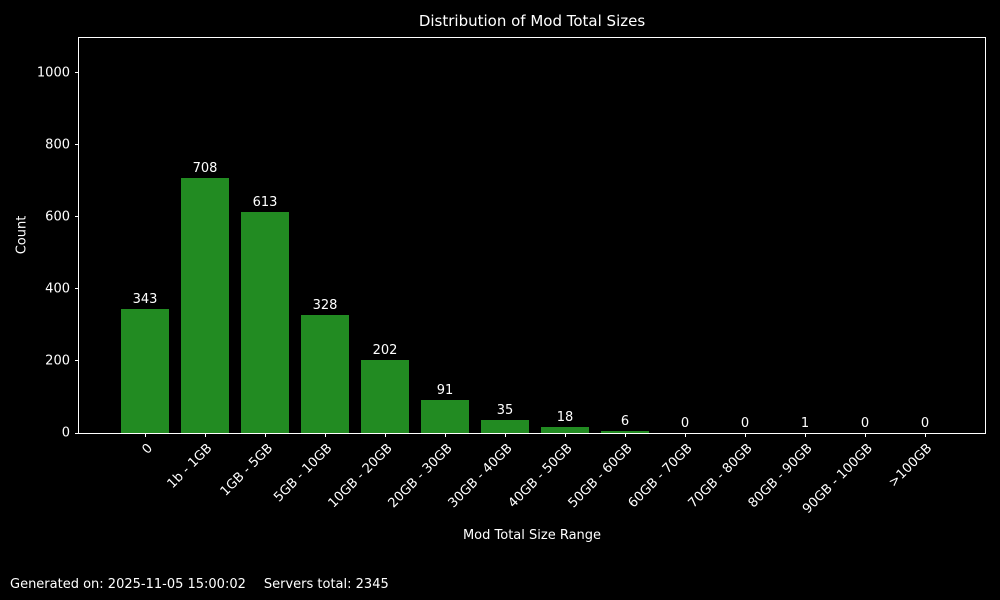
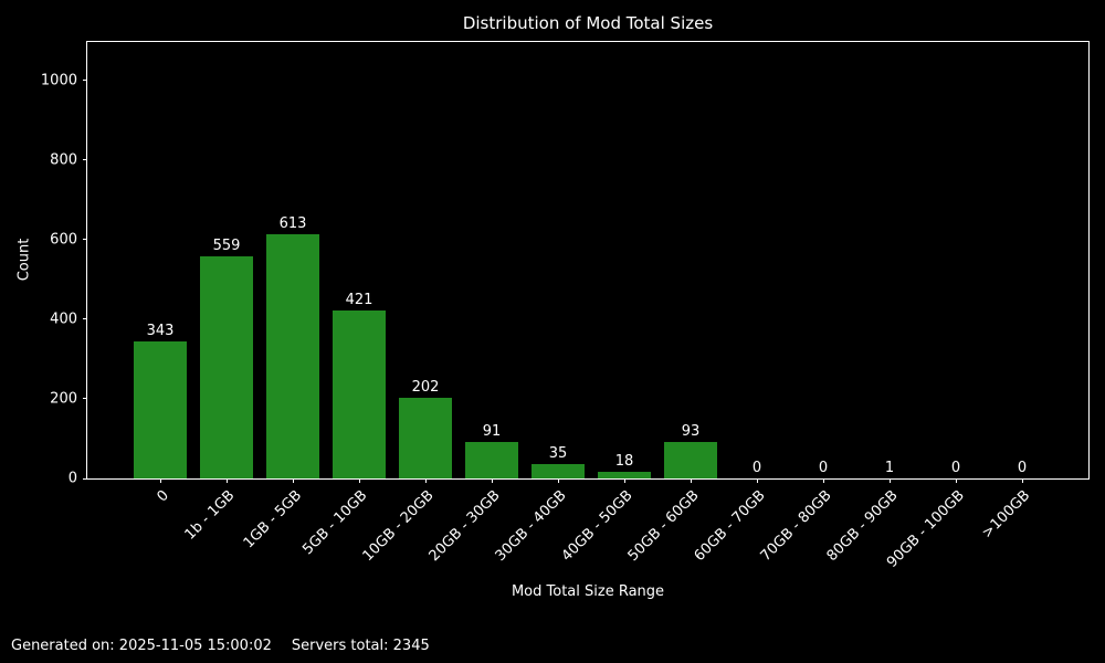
1b - 1GB: 708 -> 559
5GB - 10GB: 328 -> 421
50GB - 60GB: 6 -> 93
